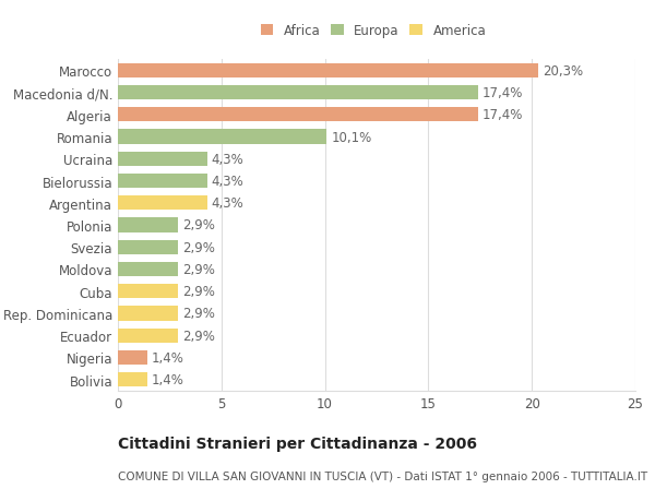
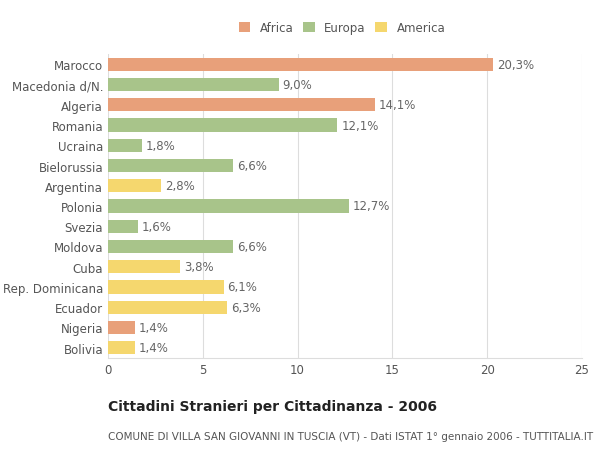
Macedonia d/N.: 17,4% -> 9,0%
Algeria: 17,4% -> 14,1%
Romania: 10,1% -> 12,1%
Ucraina: 4,3% -> 1,8%
Bielorussia: 4,3% -> 6,6%
Argentina: 4,3% -> 2,8%
Polonia: 2,9% -> 12,7%
Svezia: 2,9% -> 1,6%
Moldova: 2,9% -> 6,6%
Cuba: 2,9% -> 3,8%
Rep. Dominicana: 2,9% -> 6,1%
Ecuador: 2,9% -> 6,3%
